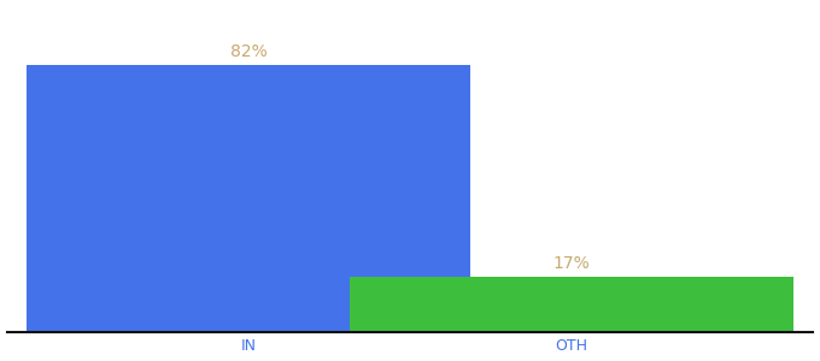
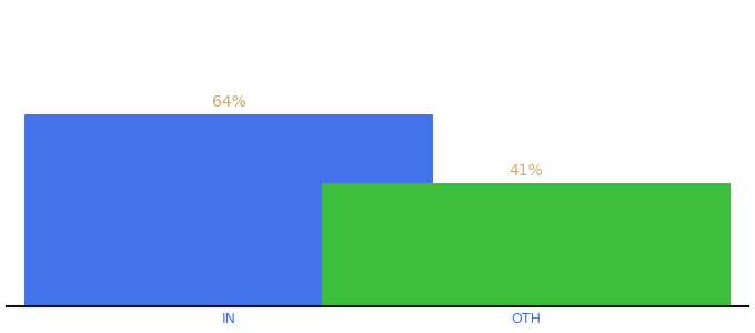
IN: 82% -> 64%
OTH: 17% -> 41%
